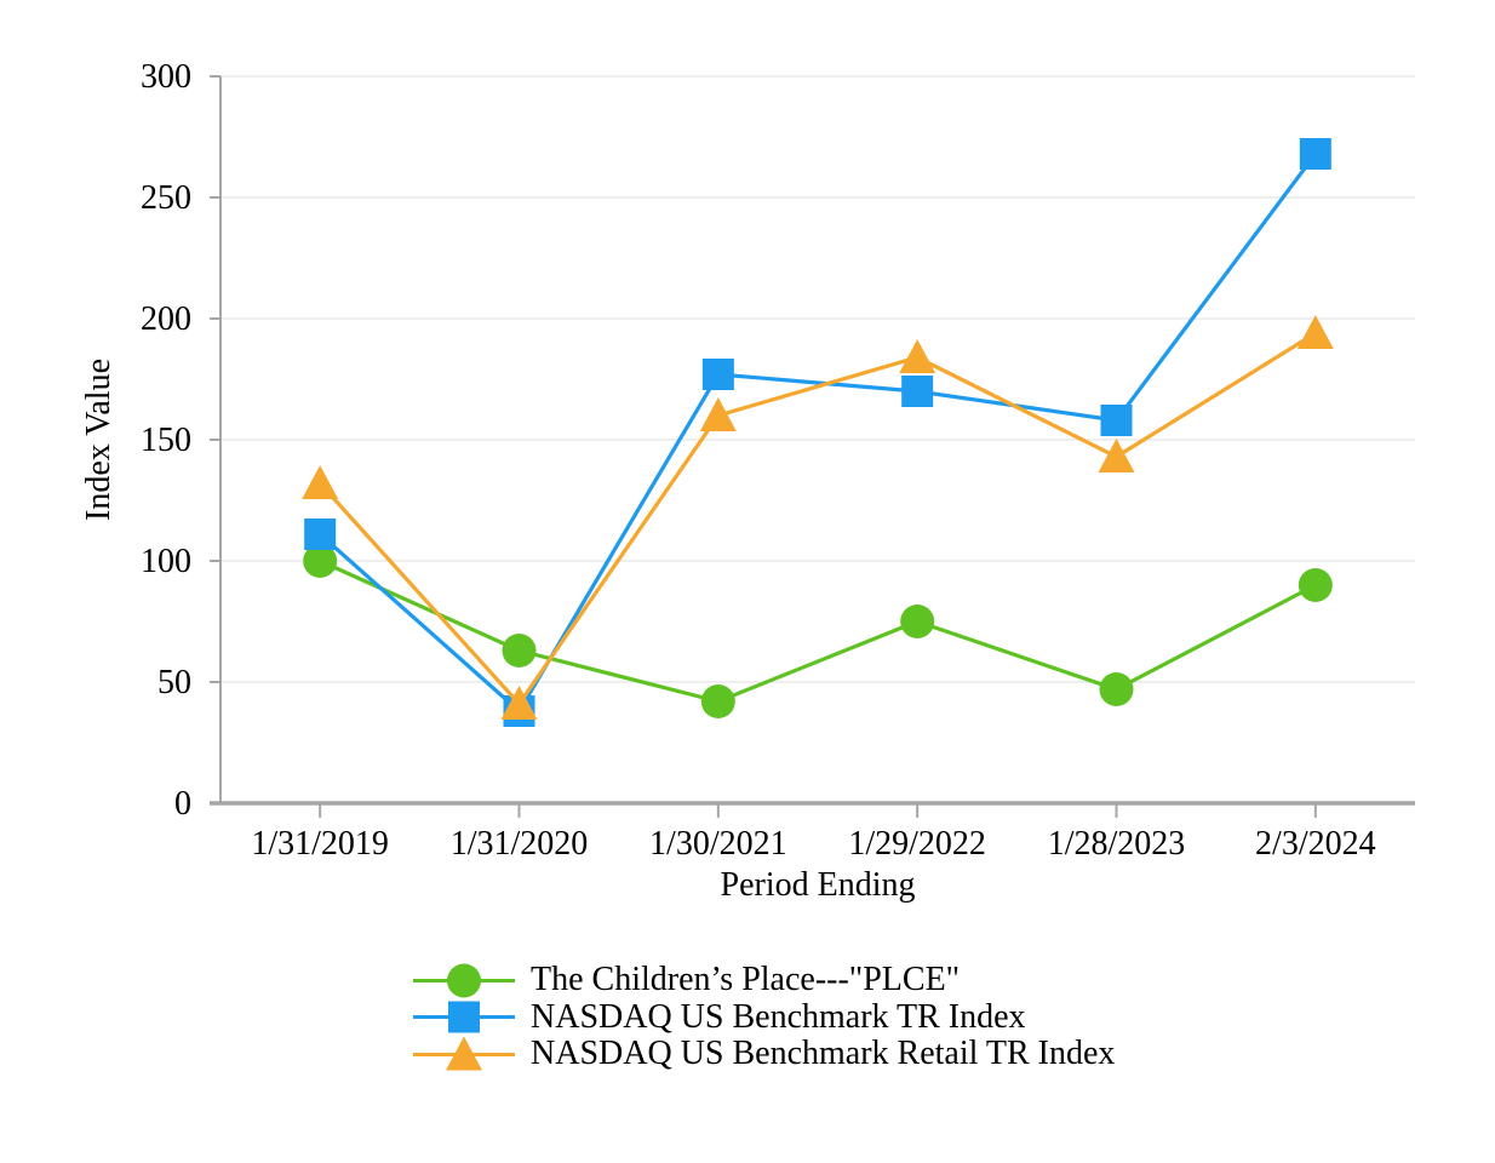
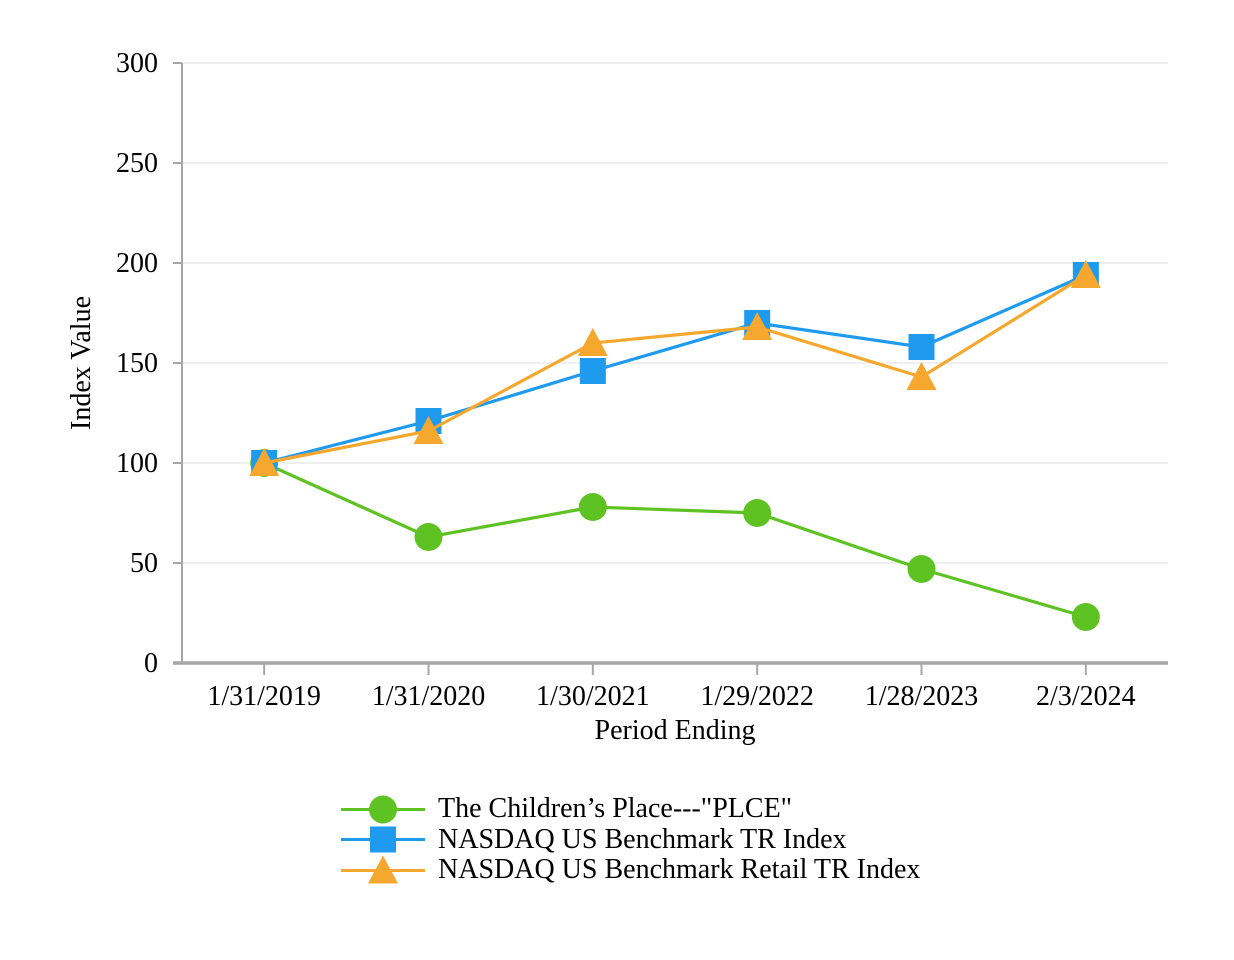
NASDAQ US Benchmark TR Index/1/31/2019: 111 -> 100
NASDAQ US Benchmark Retail TR Index/1/31/2019: 132 -> 100
NASDAQ US Benchmark TR Index/1/31/2020: 38 -> 121
NASDAQ US Benchmark Retail TR Index/1/31/2020: 41 -> 116
The Children’s Place---"PLCE"/1/30/2021: 42 -> 78
NASDAQ US Benchmark TR Index/1/30/2021: 177 -> 146
NASDAQ US Benchmark Retail TR Index/1/29/2022: 184 -> 168
The Children’s Place---"PLCE"/2/3/2024: 90 -> 23
NASDAQ US Benchmark TR Index/2/3/2024: 268 -> 194
